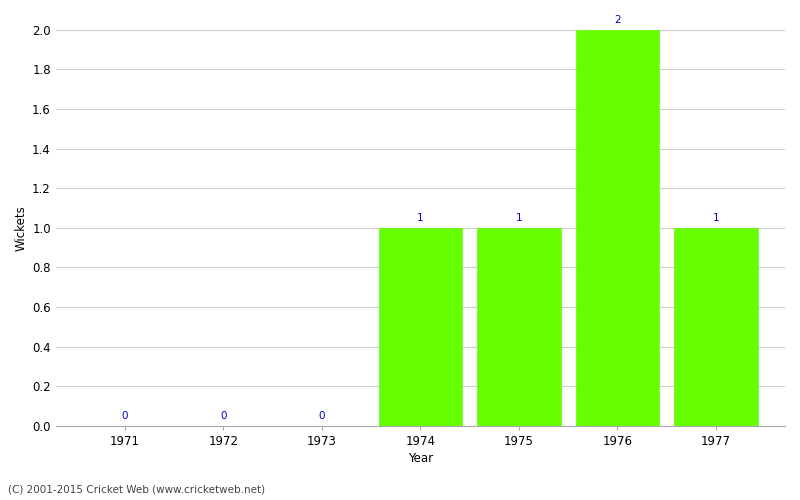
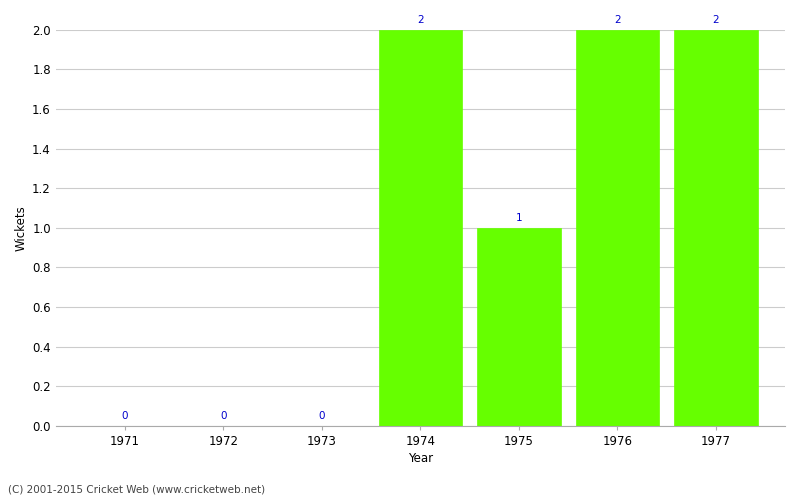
1974: 1 -> 2
1977: 1 -> 2
